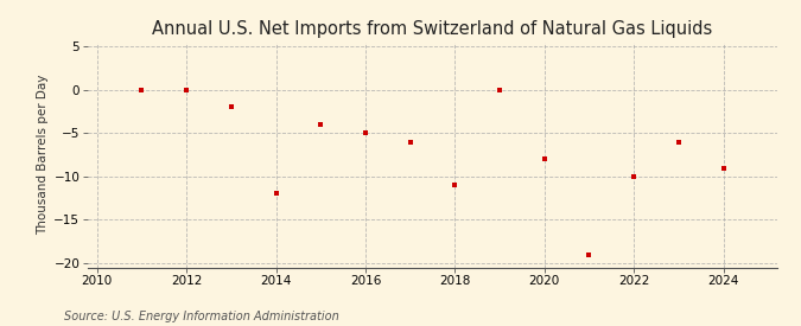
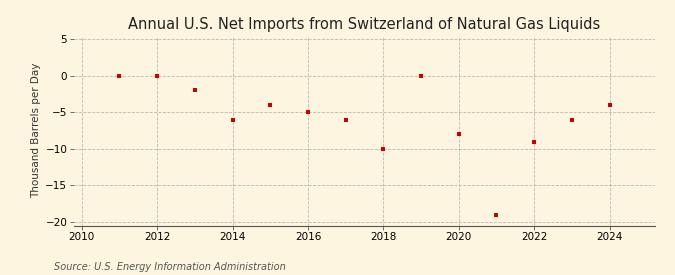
2014: -12 -> -6
2018: -11 -> -10
2022: -10 -> -9
2024: -9 -> -4
